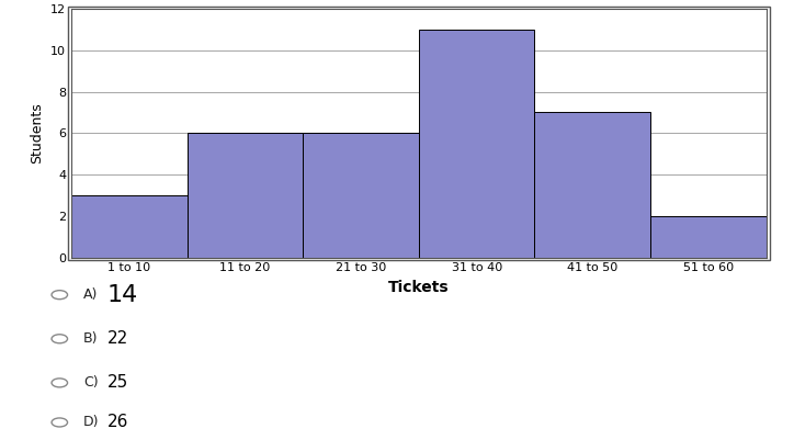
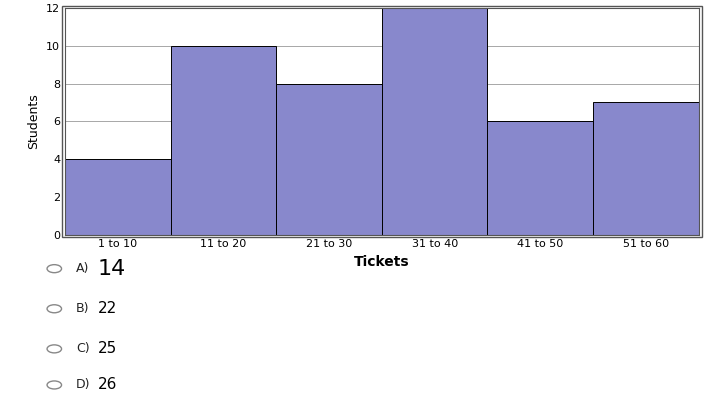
1 to 10: 3 -> 4
11 to 20: 6 -> 10
21 to 30: 6 -> 8
31 to 40: 11 -> 12
41 to 50: 7 -> 6
51 to 60: 2 -> 7
